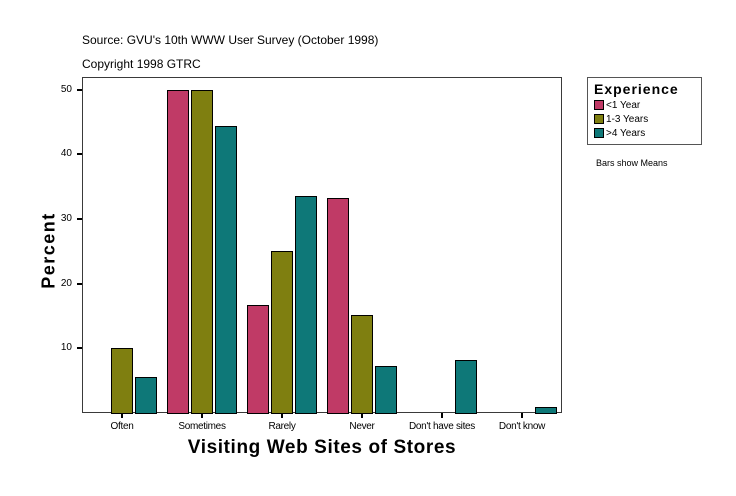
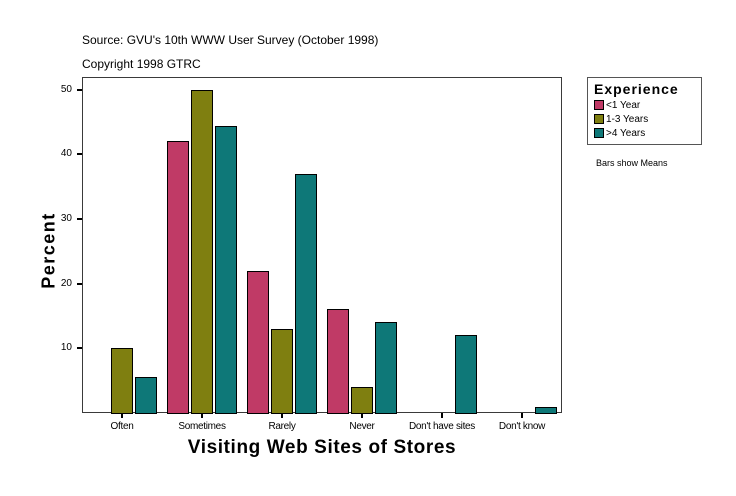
<1 Year/Sometimes: 50 -> 42
<1 Year/Rarely: 17 -> 22
1-3 Years/Rarely: 25 -> 13
>4 Years/Rarely: 34 -> 37
<1 Year/Never: 33 -> 16
1-3 Years/Never: 15 -> 4
>4 Years/Never: 7 -> 14
>4 Years/Don't have sites: 8 -> 12
